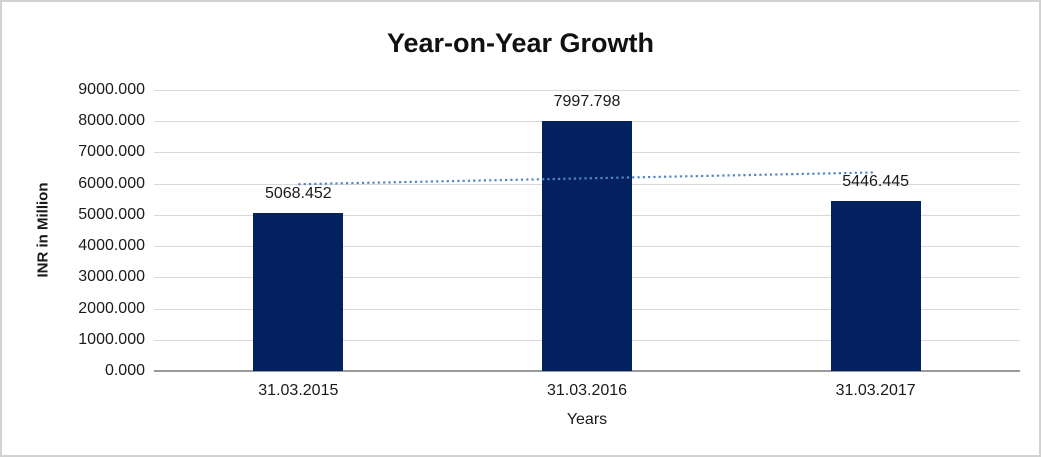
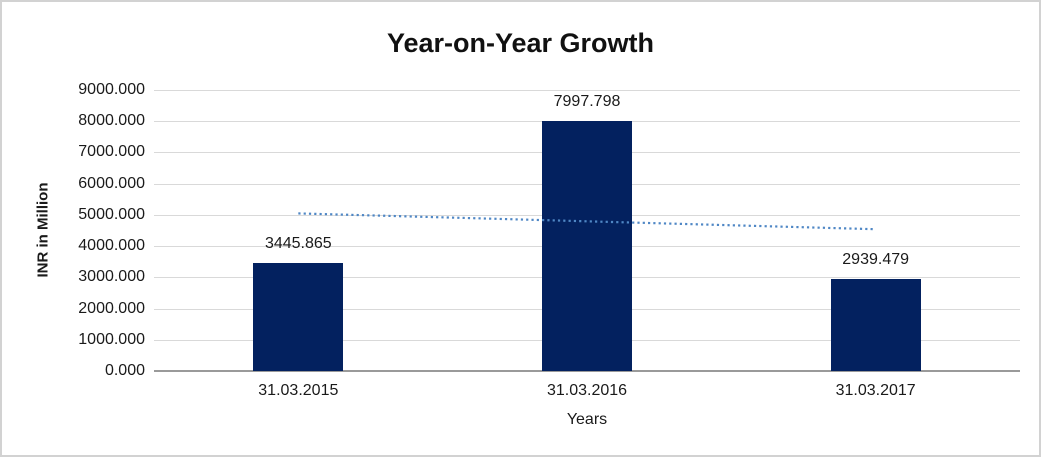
31.03.2015: 5068.452 -> 3445.865
31.03.2017: 5446.445 -> 2939.479
